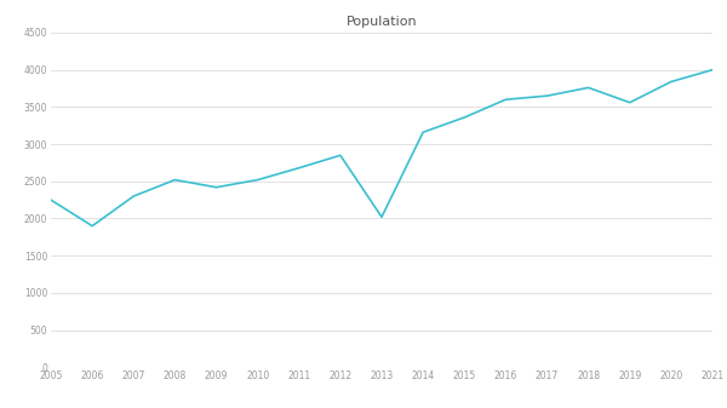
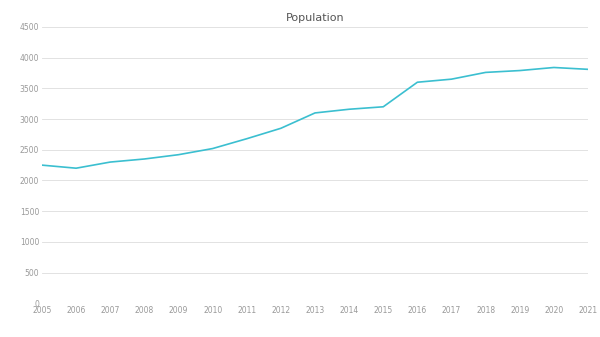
2006: 1900 -> 2200
2008: 2520 -> 2350
2013: 2020 -> 3100
2015: 3360 -> 3200
2019: 3560 -> 3790
2021: 4000 -> 3810
